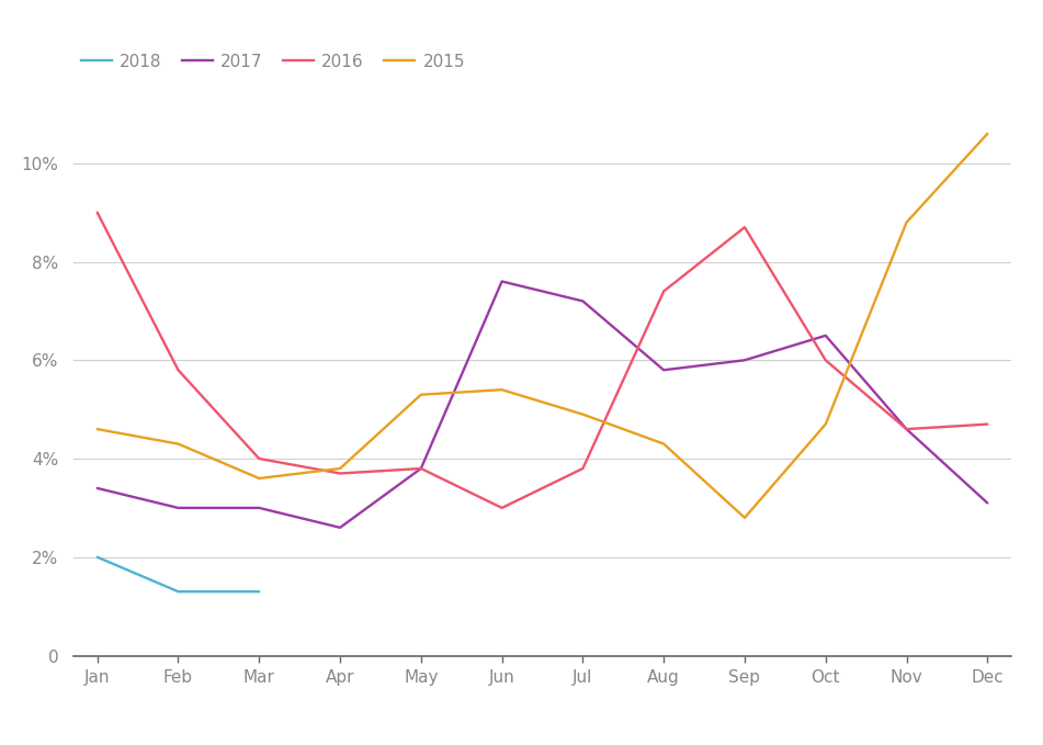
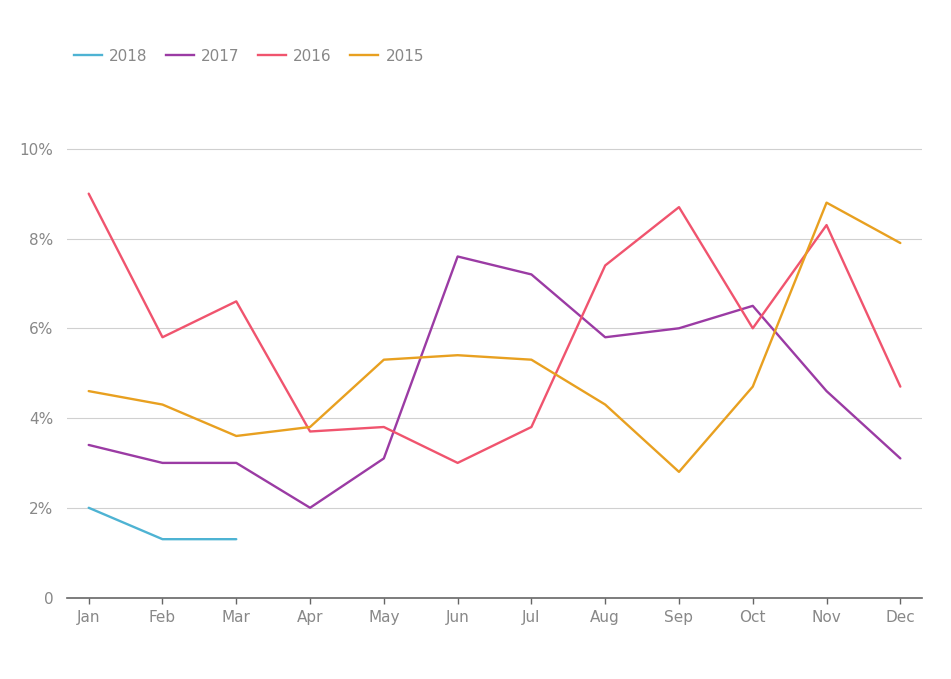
2016/Mar: 4.0% -> 6.6%
2017/Apr: 2.6% -> 2.0%
2017/May: 3.8% -> 3.1%
2015/Jul: 4.9% -> 5.3%
2016/Nov: 4.6% -> 8.3%
2015/Dec: 10.6% -> 7.9%
